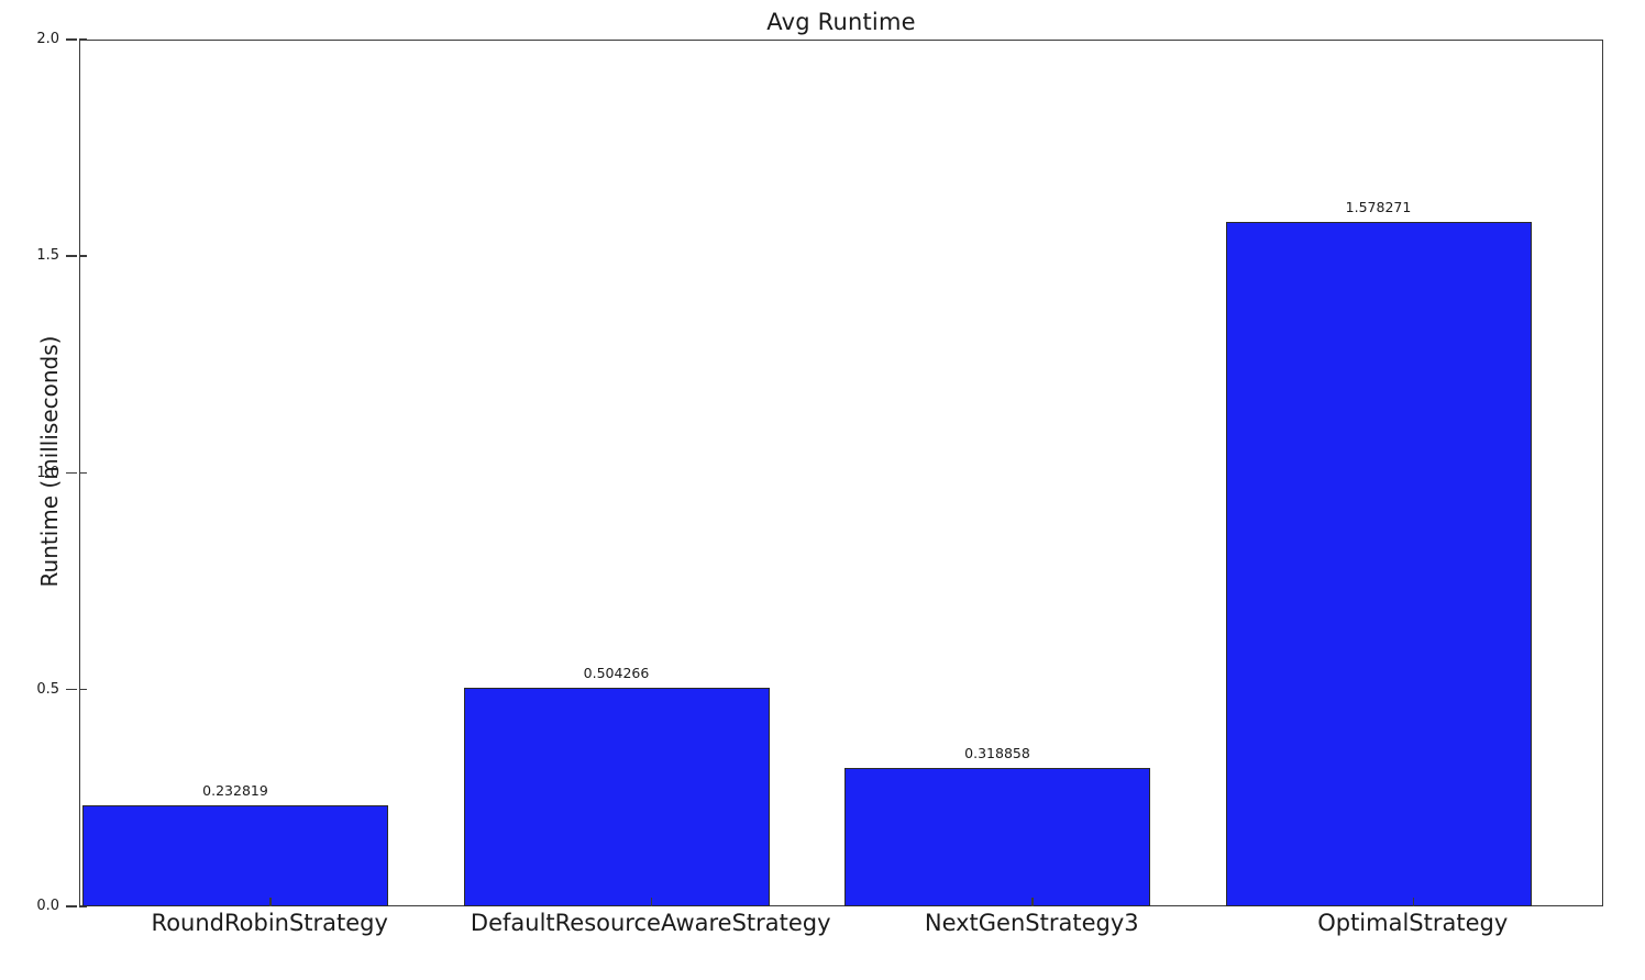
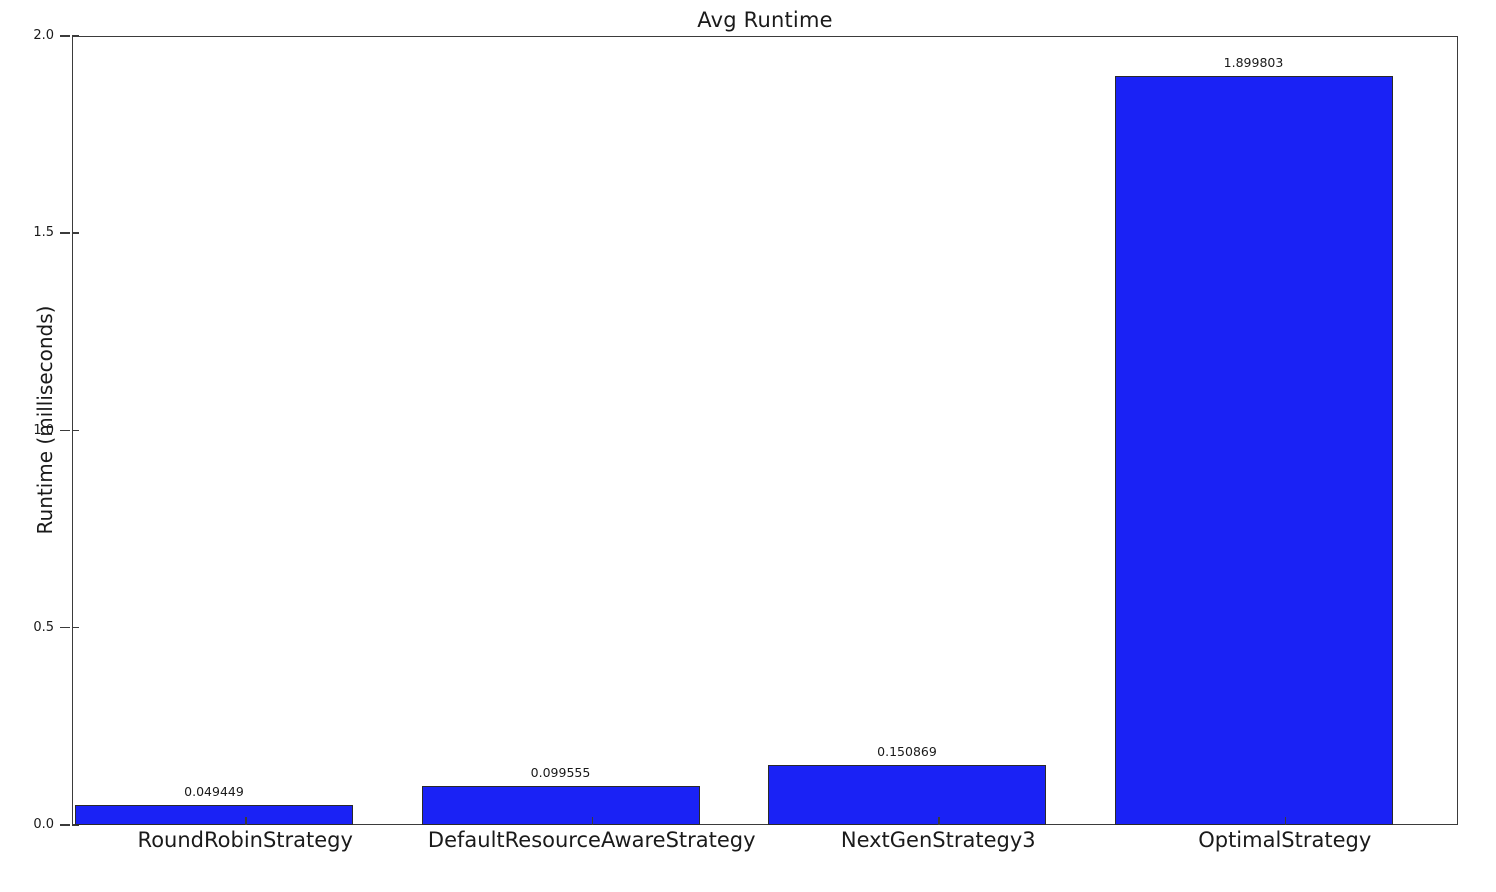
RoundRobinStrategy: 0.232819 -> 0.049449
DefaultResourceAwareStrategy: 0.504266 -> 0.099555
NextGenStrategy3: 0.318858 -> 0.150869
OptimalStrategy: 1.578271 -> 1.899803
